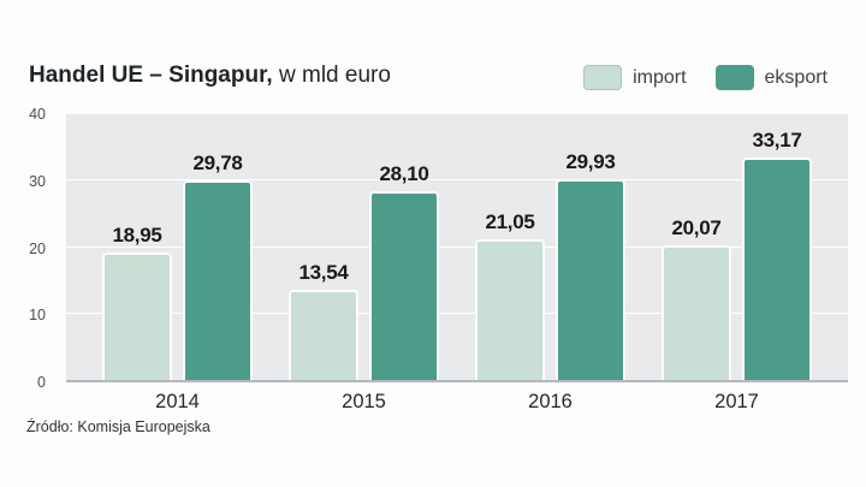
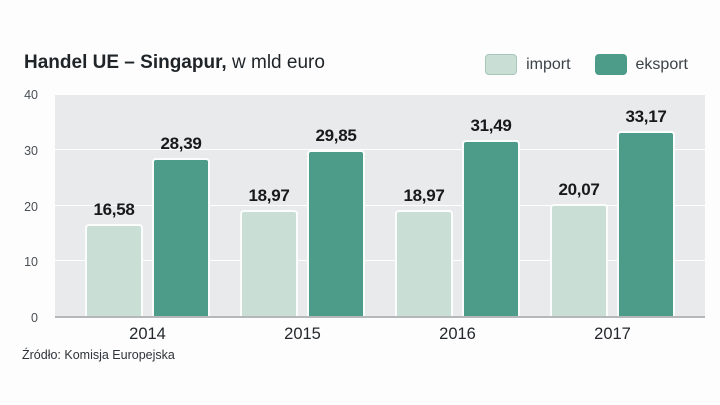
import/2014: 18,95 -> 16,58
eksport/2014: 29,78 -> 28,39
import/2015: 13,54 -> 18,97
eksport/2015: 28,10 -> 29,85
import/2016: 21,05 -> 18,97
eksport/2016: 29,93 -> 31,49
